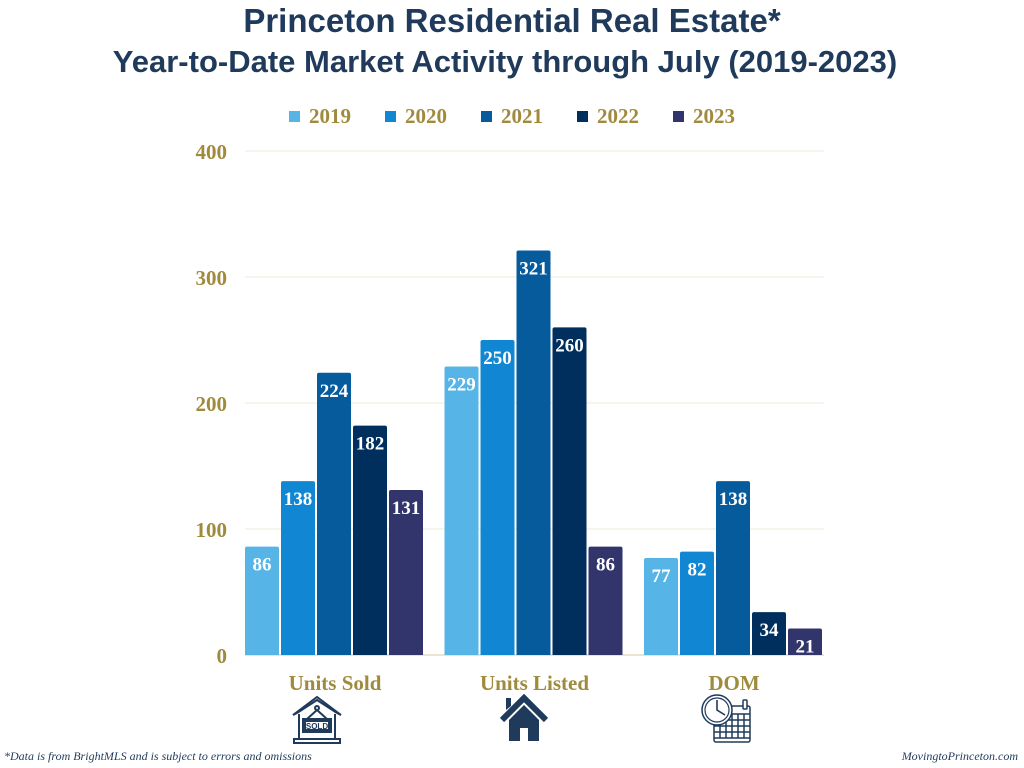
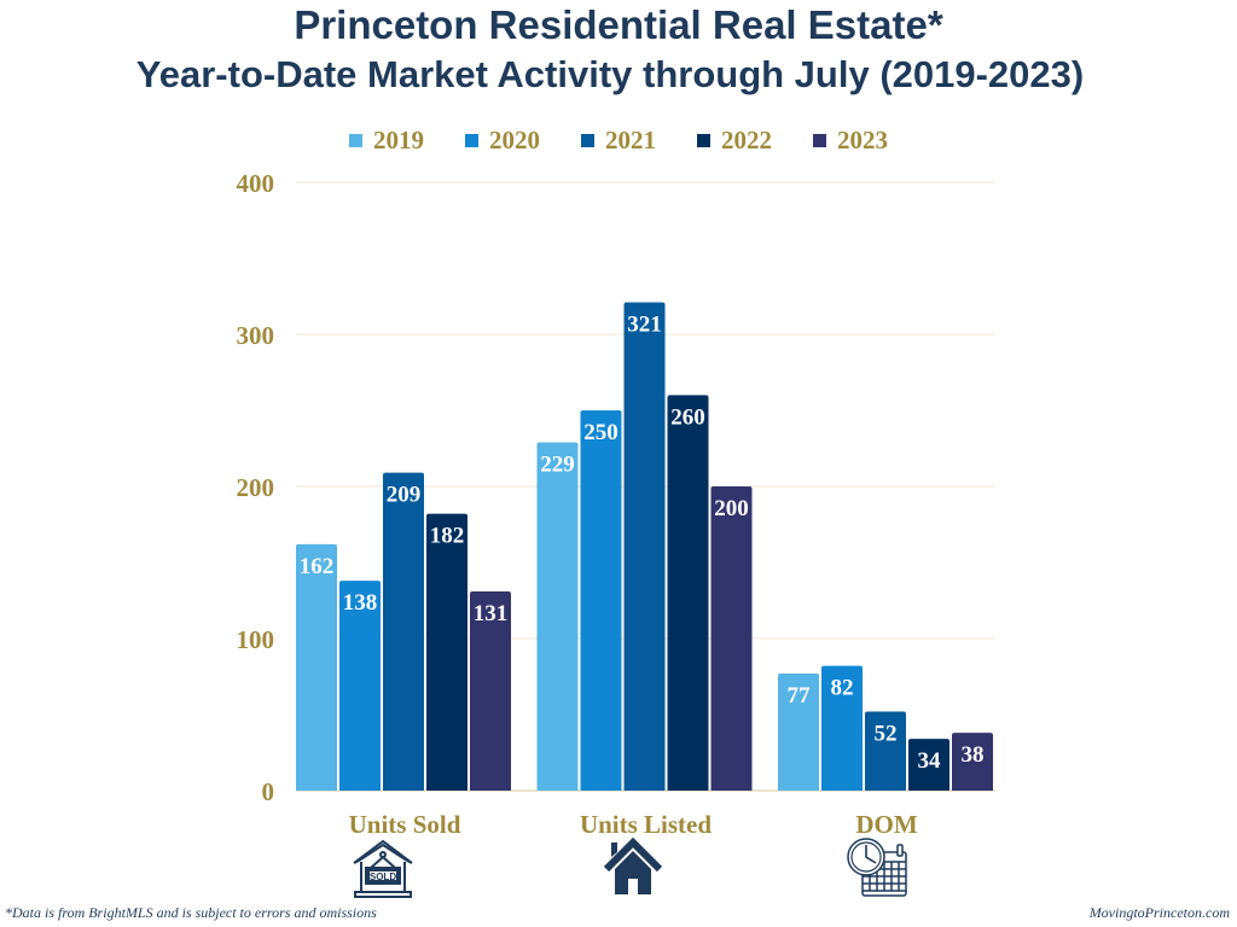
2019/Units Sold: 86 -> 162
2021/Units Sold: 224 -> 209
2023/Units Listed: 86 -> 200
2021/DOM: 138 -> 52
2023/DOM: 21 -> 38
